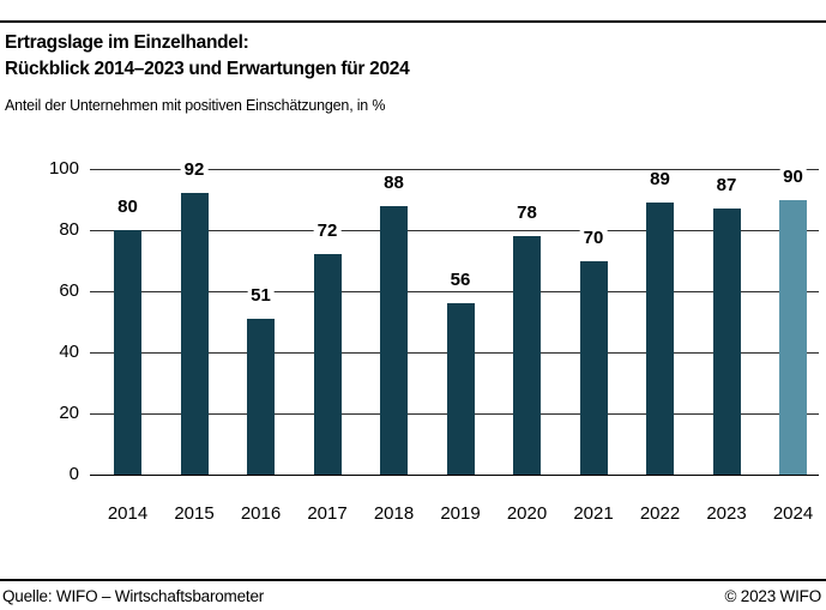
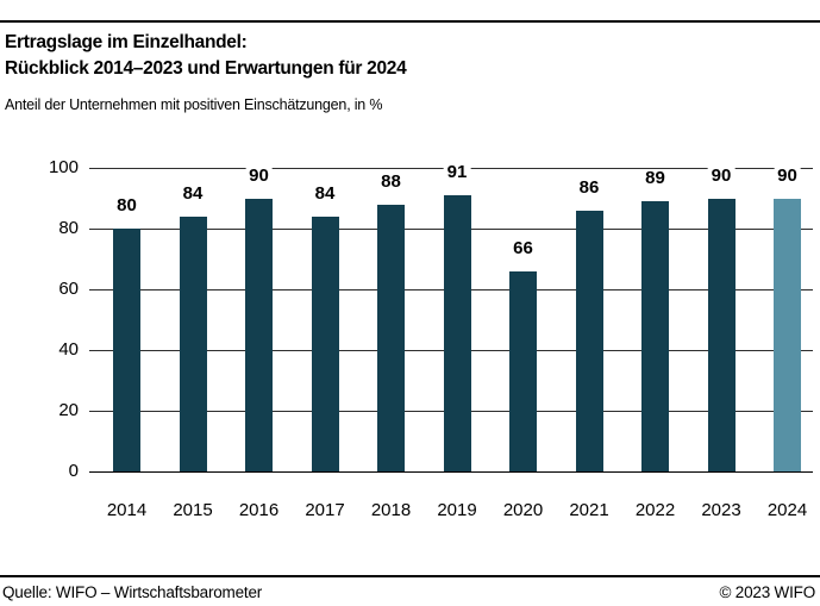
2015: 92 -> 84
2016: 51 -> 90
2017: 72 -> 84
2019: 56 -> 91
2020: 78 -> 66
2021: 70 -> 86
2023: 87 -> 90
